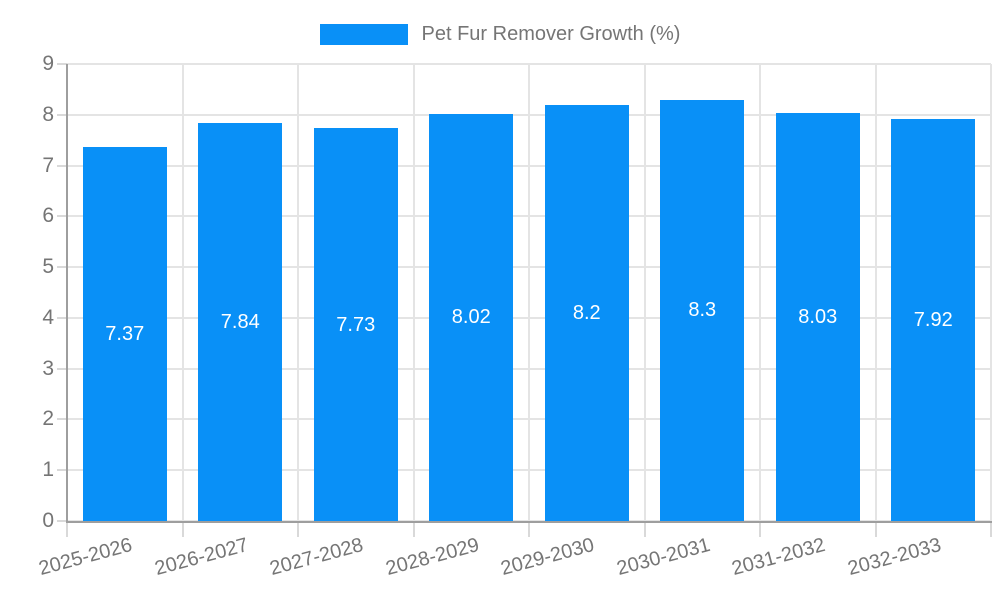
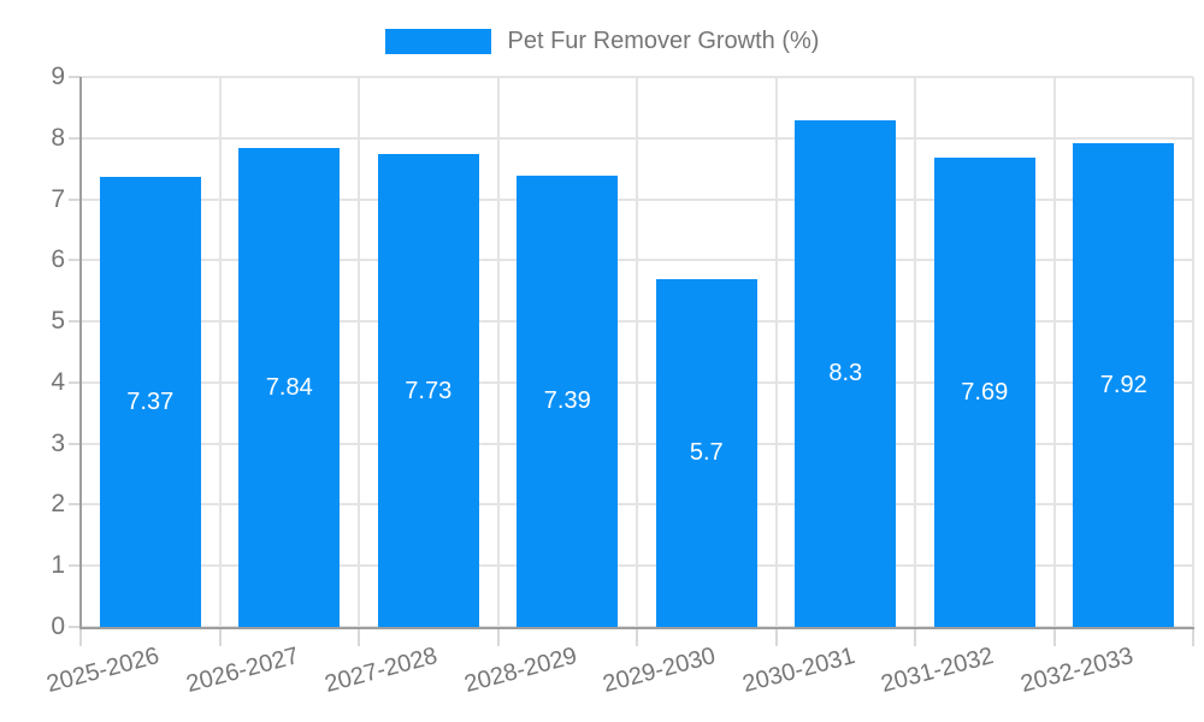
2028-2029: 8.02 -> 7.39
2029-2030: 8.2 -> 5.7
2031-2032: 8.03 -> 7.69
